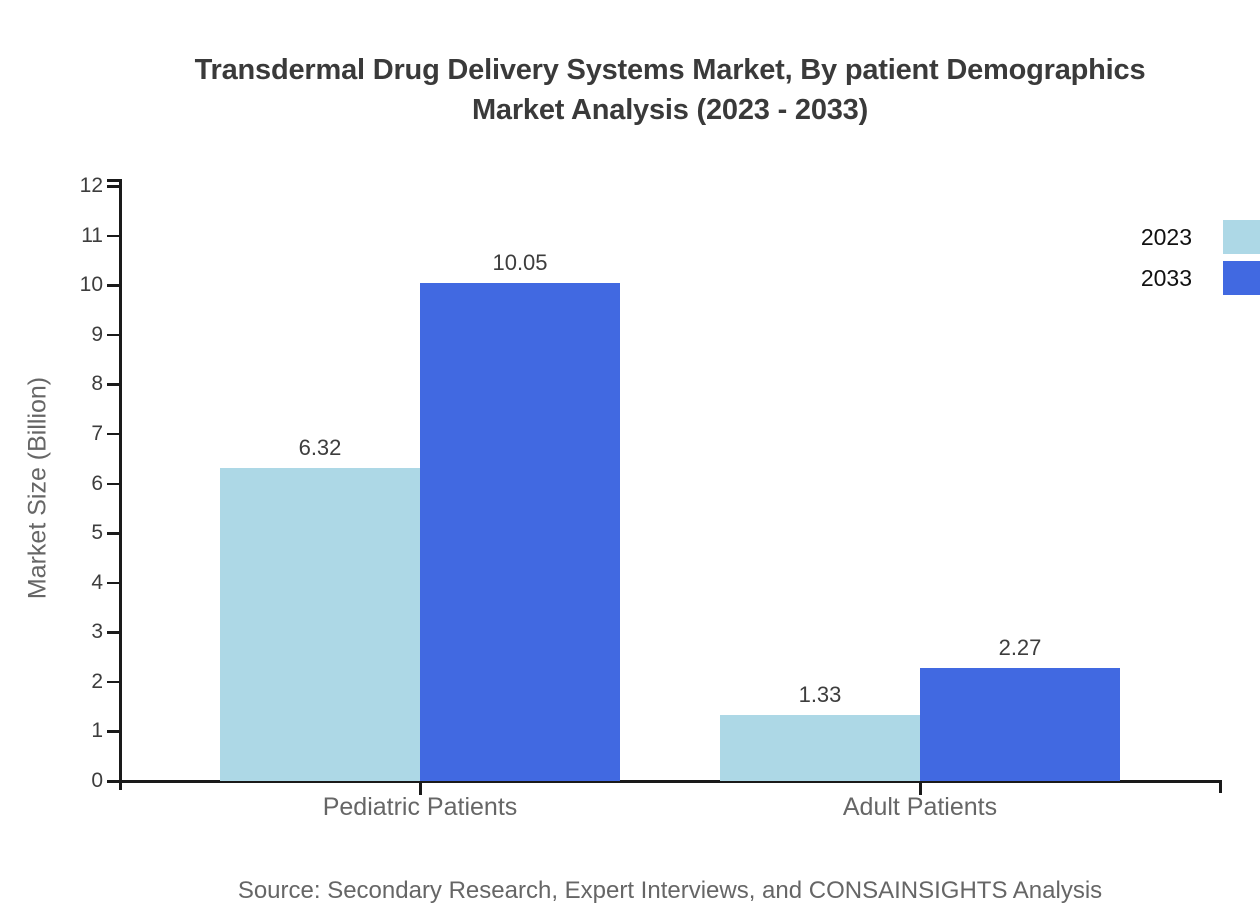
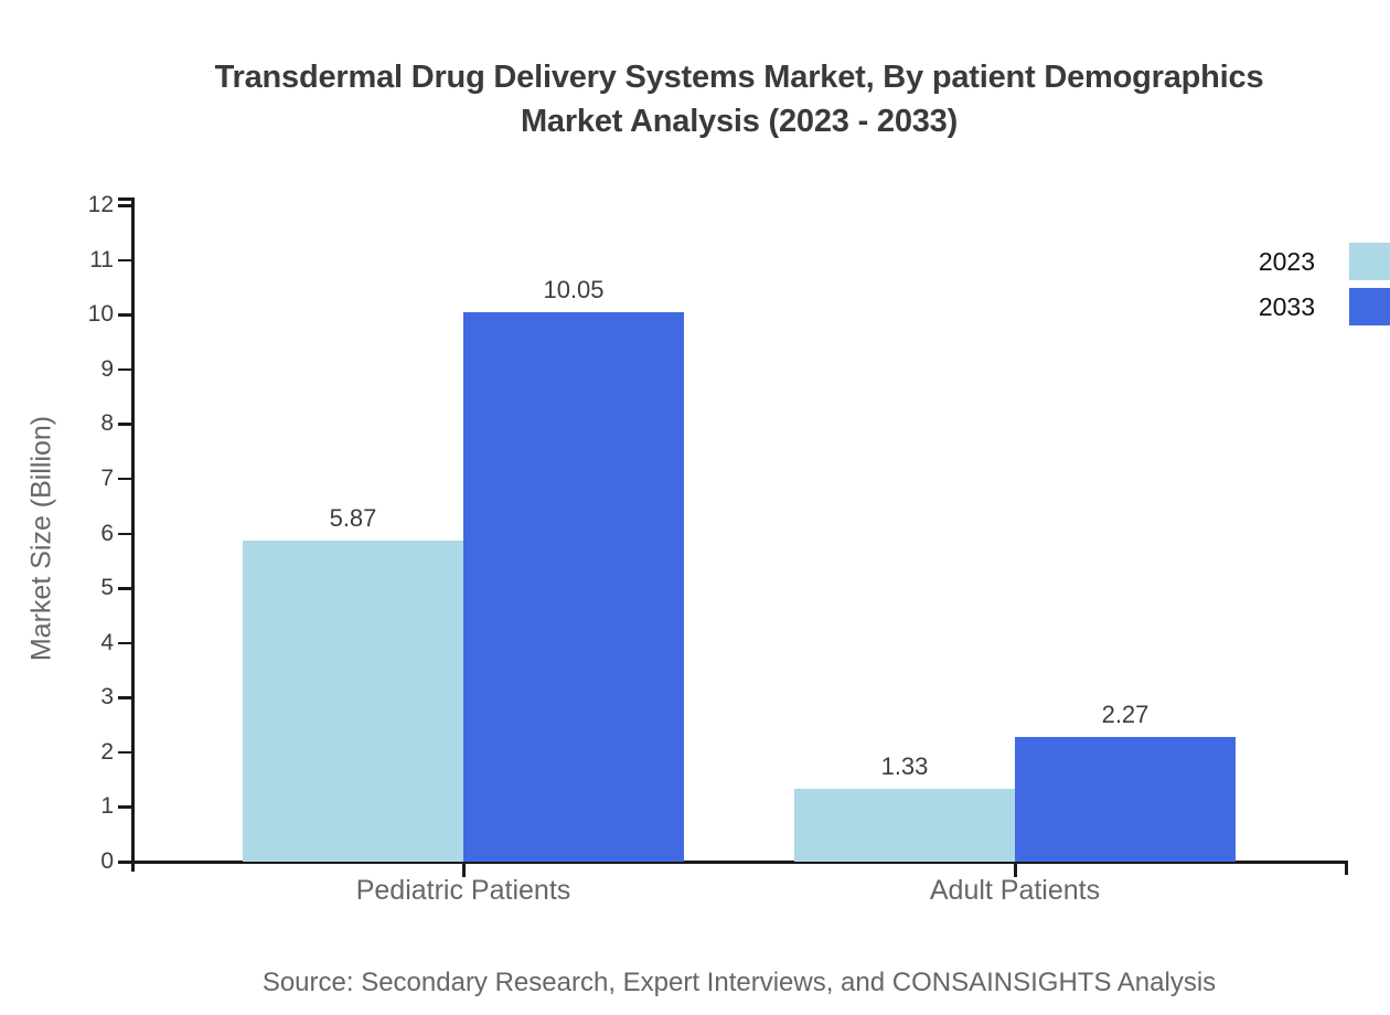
2023/Pediatric Patients: 6.32 -> 5.87
